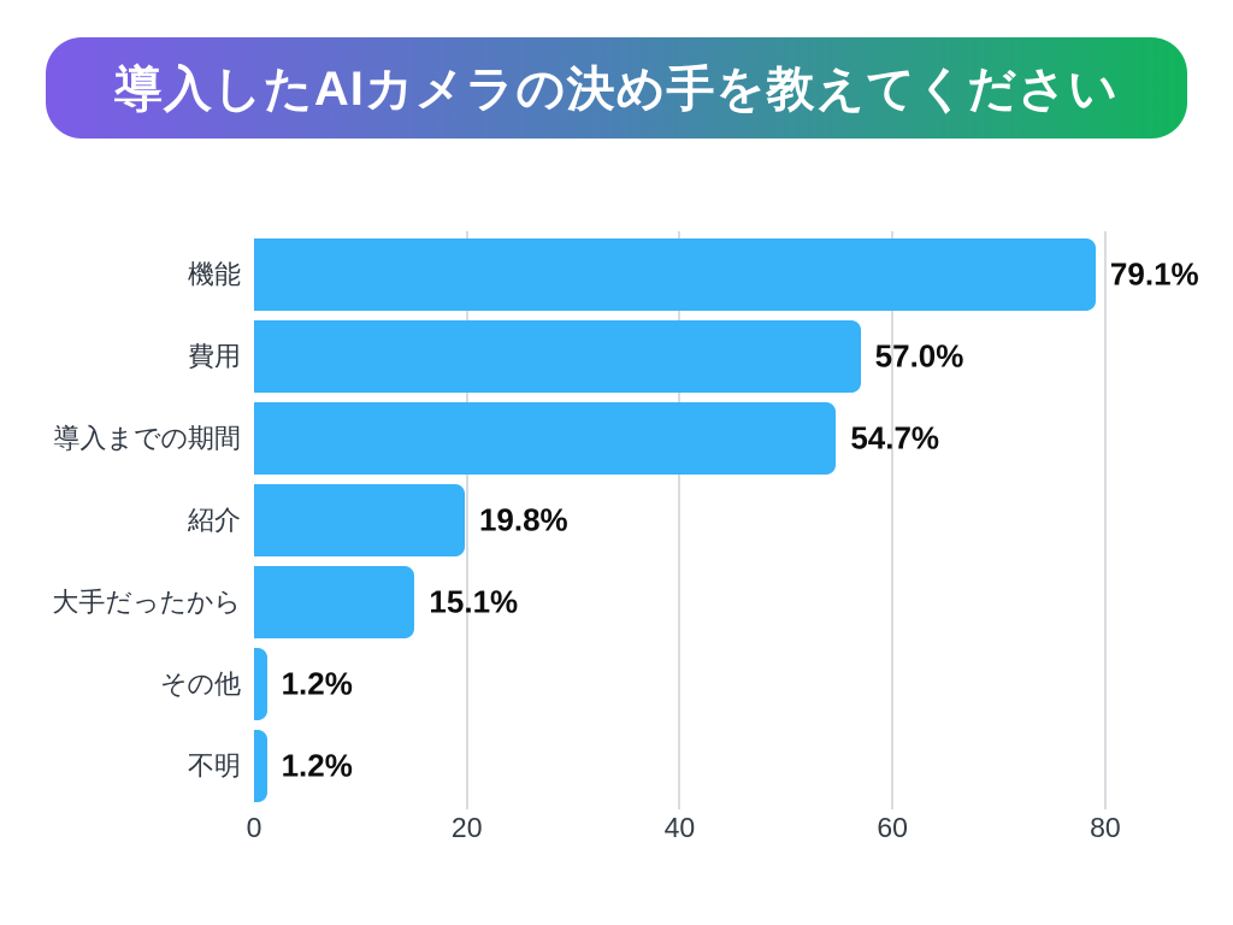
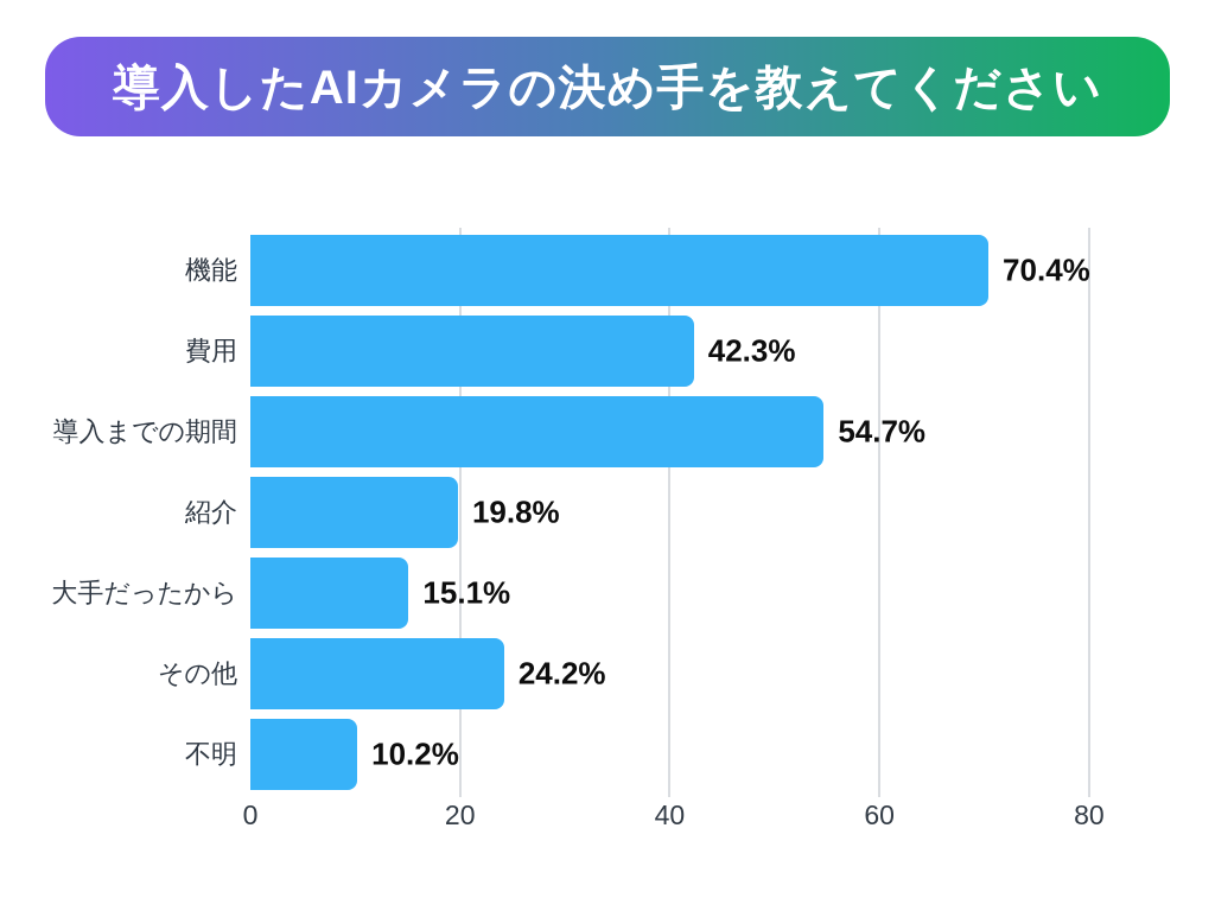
機能: 79.1% -> 70.4%
費用: 57.0% -> 42.3%
その他: 1.2% -> 24.2%
不明: 1.2% -> 10.2%
